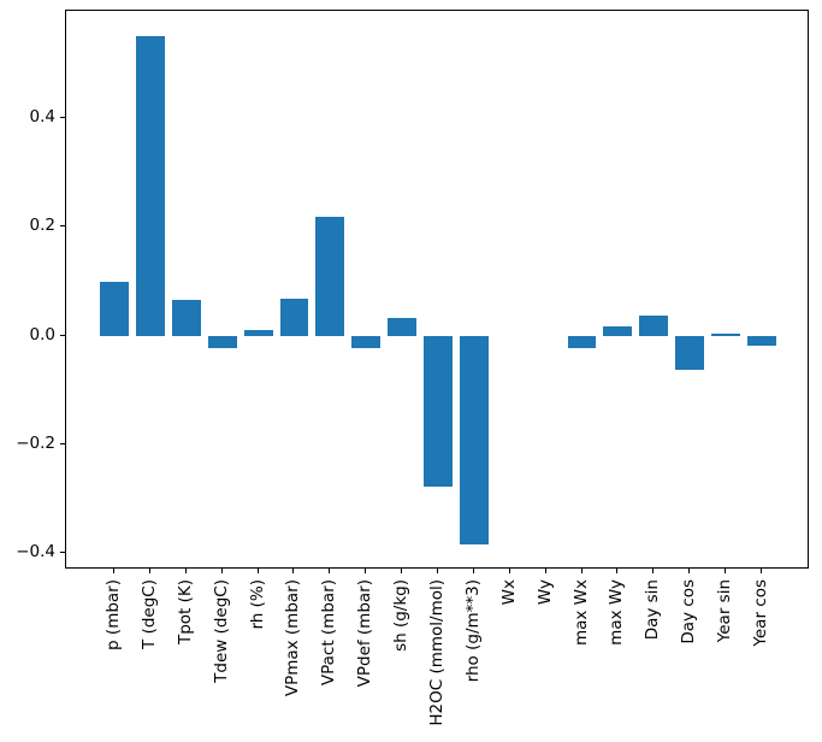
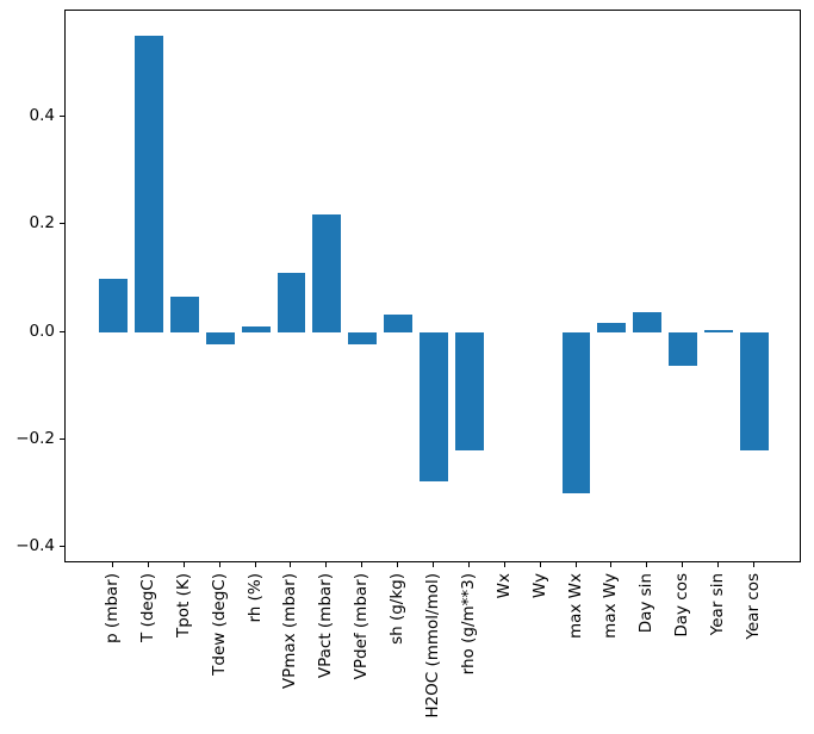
VPmax (mbar): 0.07 -> 0.11
rho (g/m**3): -0.38 -> -0.22
max Wx: -0.02 -> -0.30
Year cos: -0.02 -> -0.22
